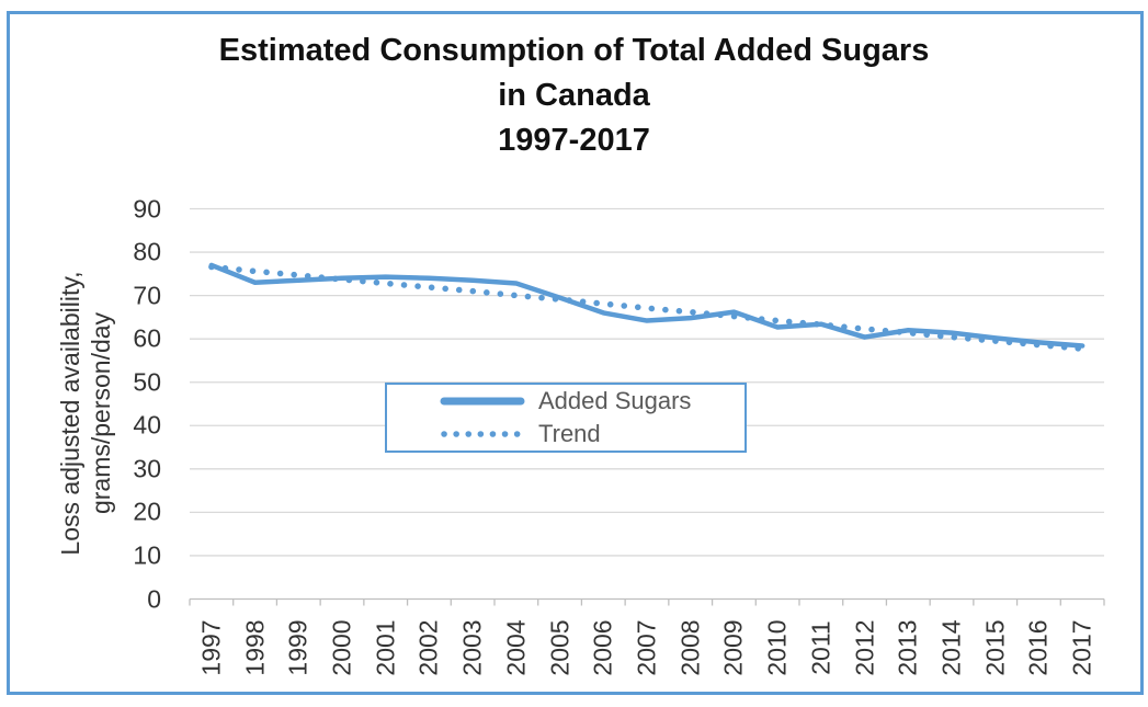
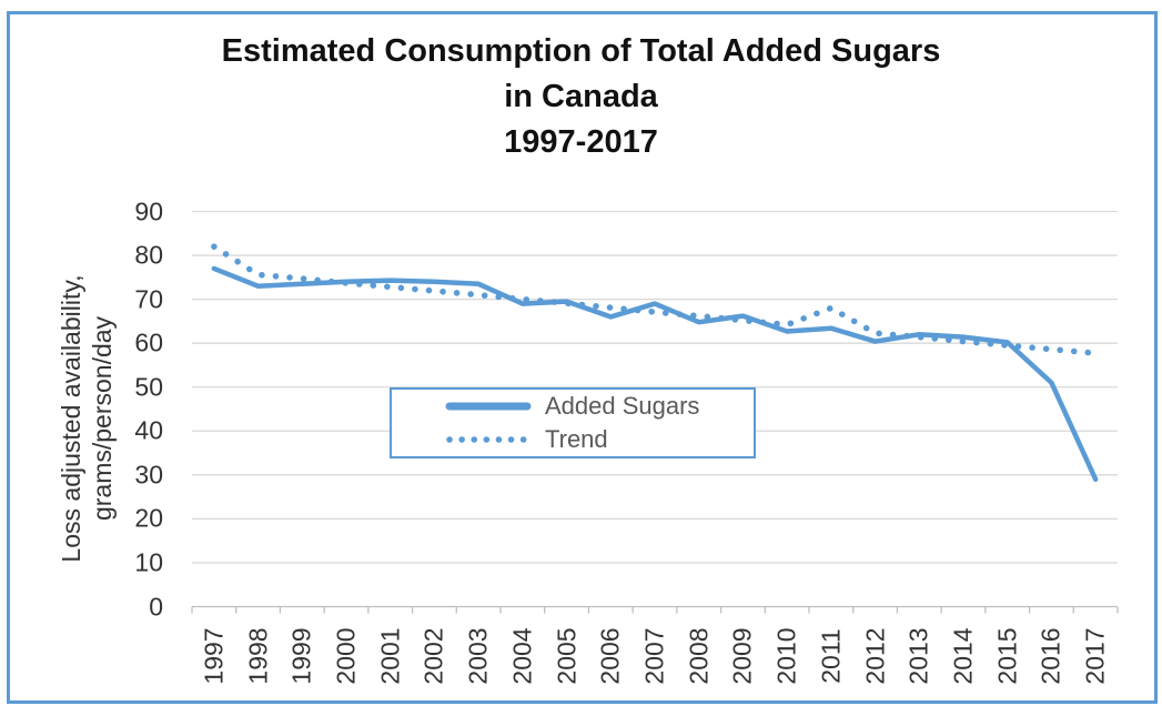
Trend/1997: 77 -> 82
Added Sugars/2004: 73 -> 69
Added Sugars/2007: 64 -> 69
Trend/2011: 63 -> 68
Added Sugars/2016: 59 -> 51
Added Sugars/2017: 58 -> 29
